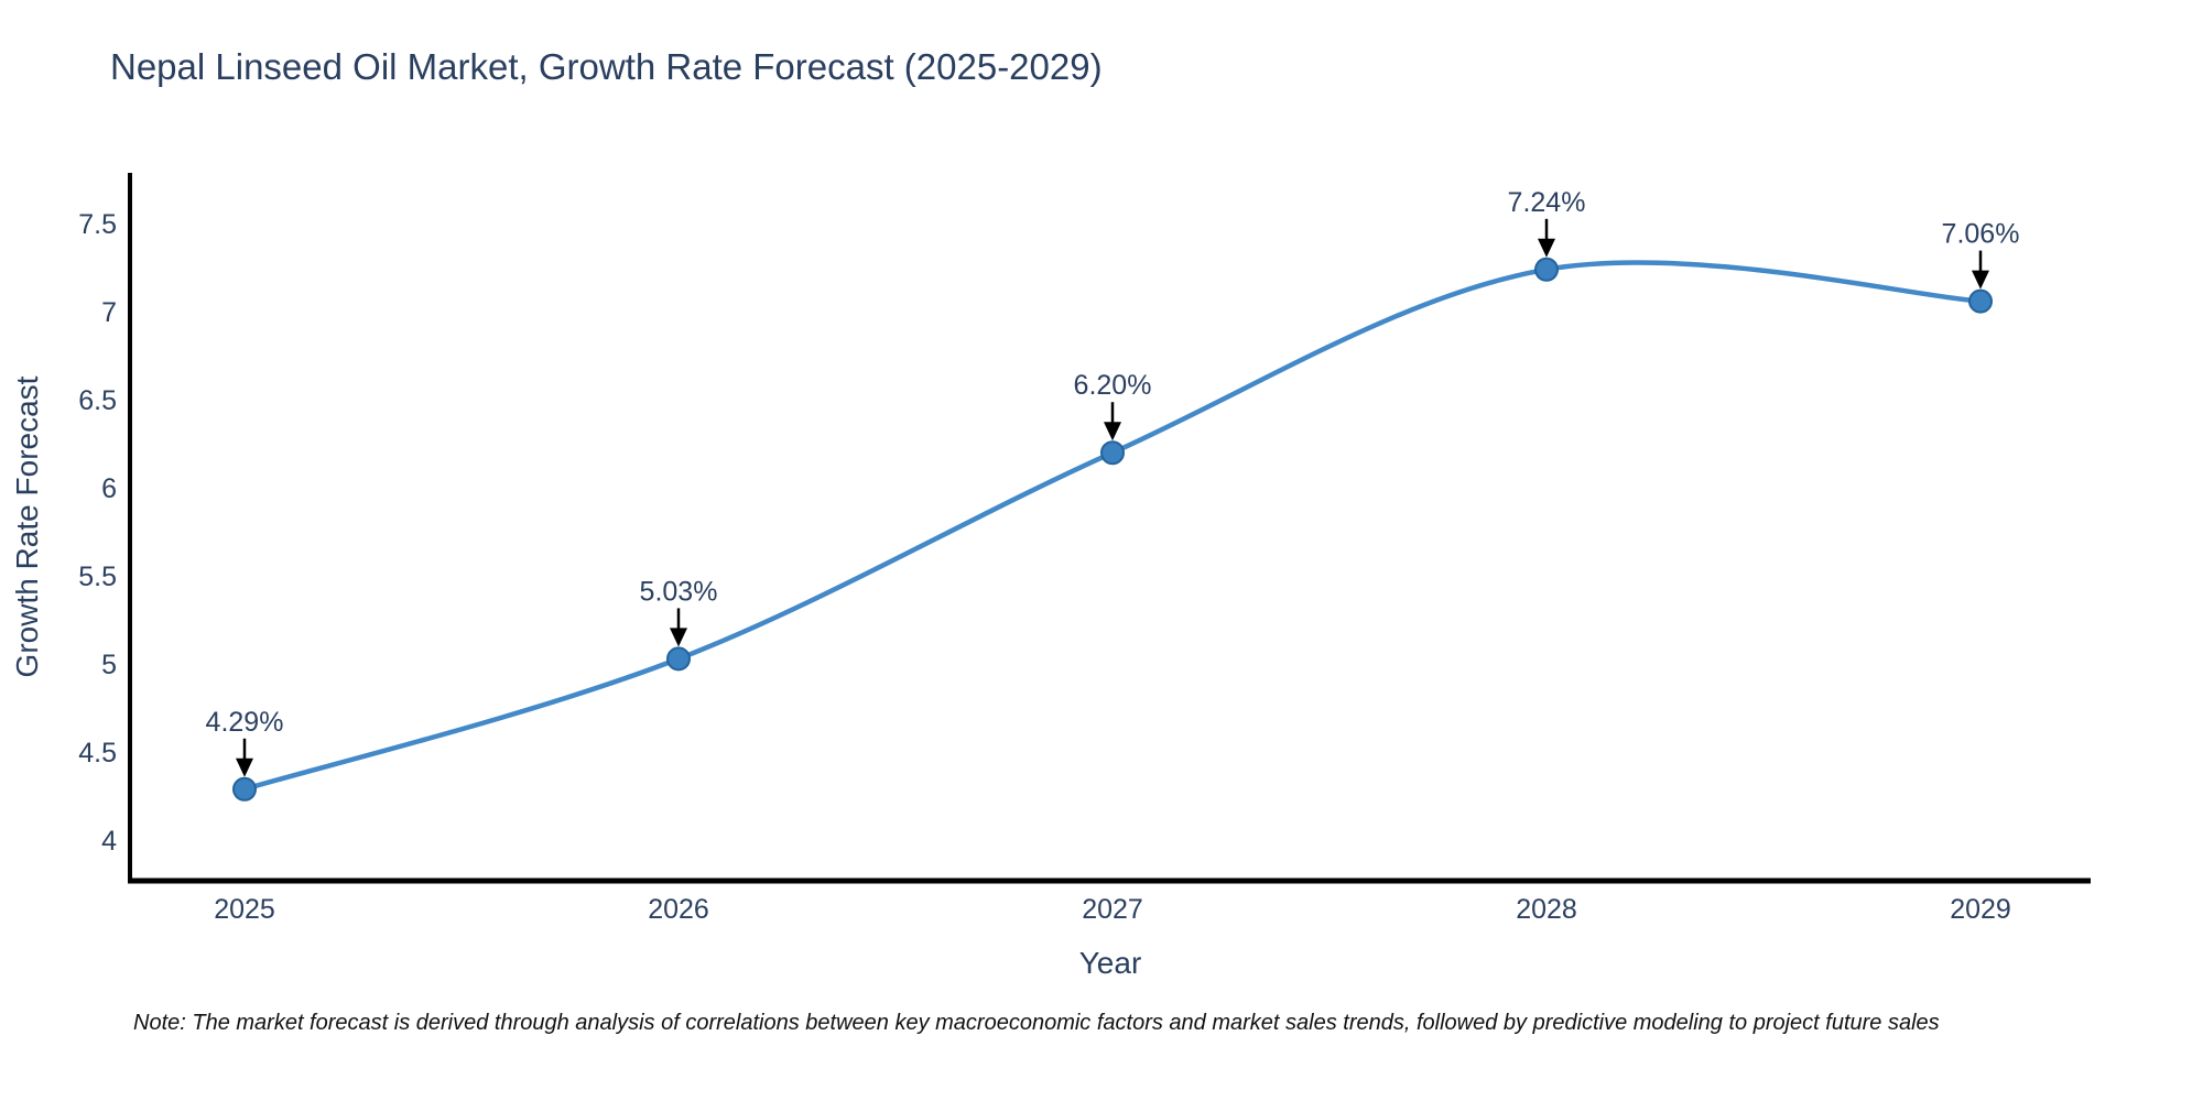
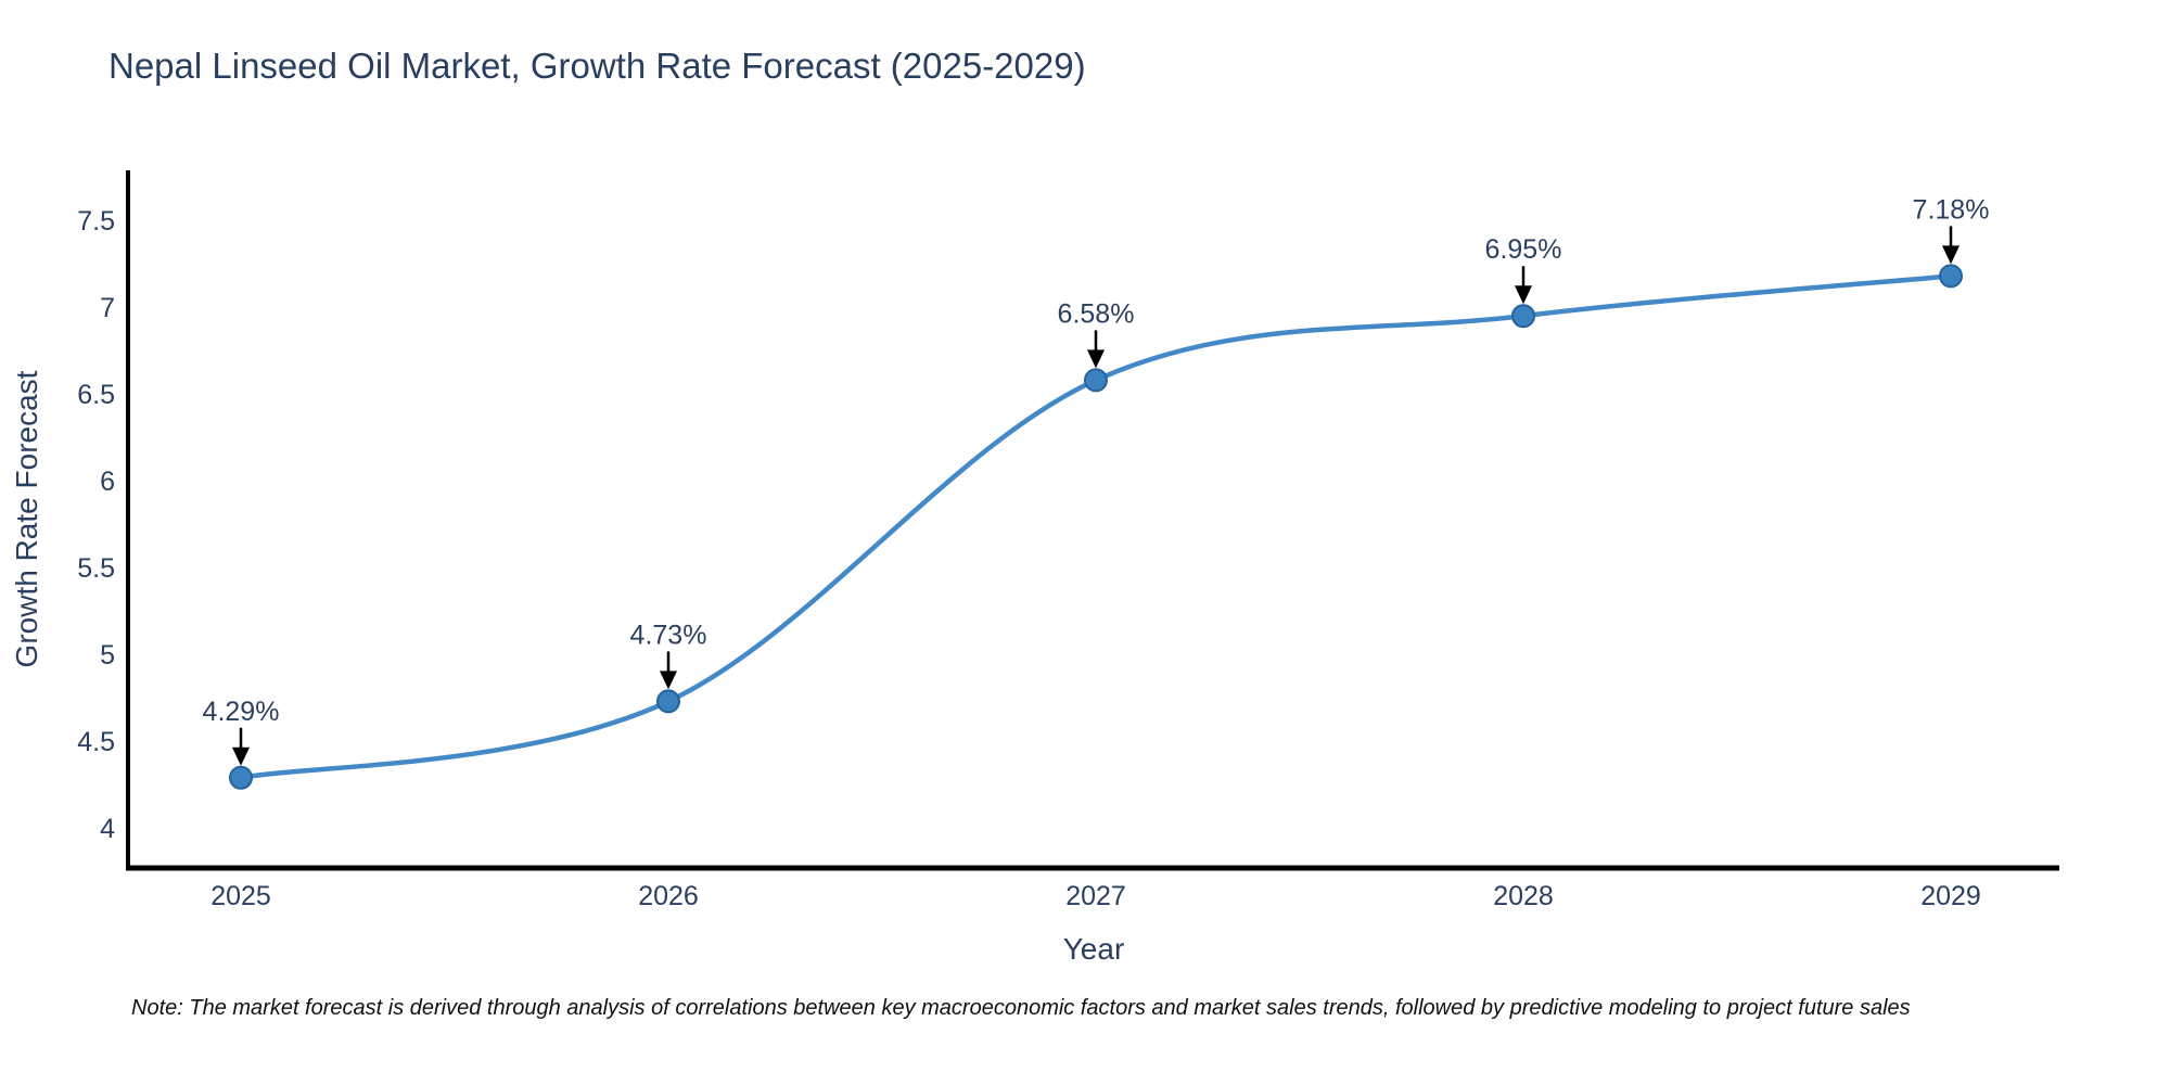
2026: 5.03% -> 4.73%
2027: 6.20% -> 6.58%
2028: 7.24% -> 6.95%
2029: 7.06% -> 7.18%
